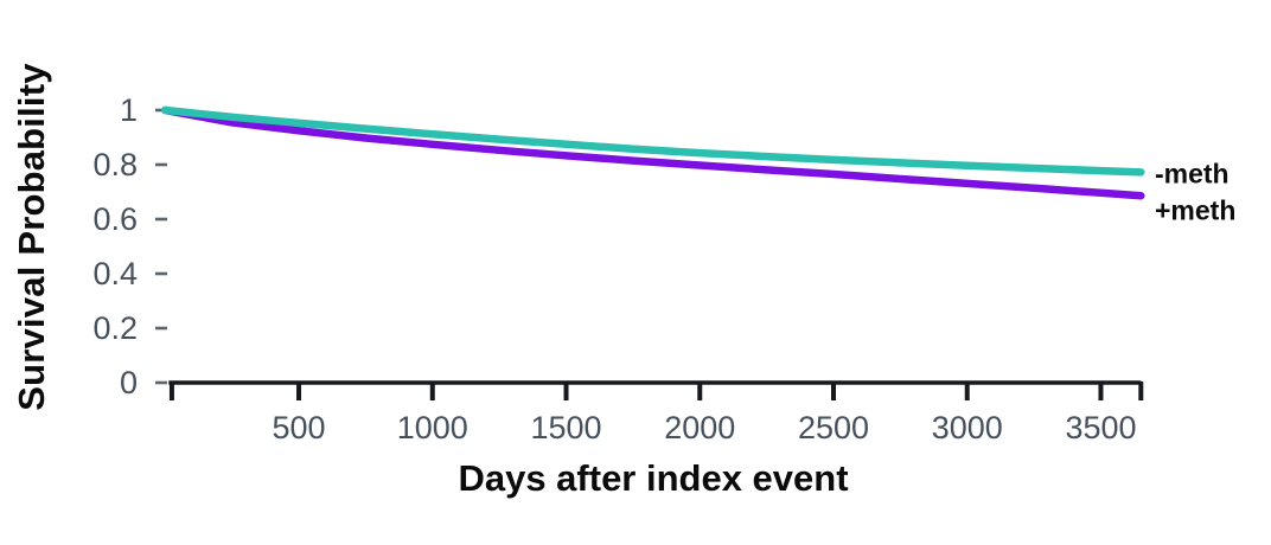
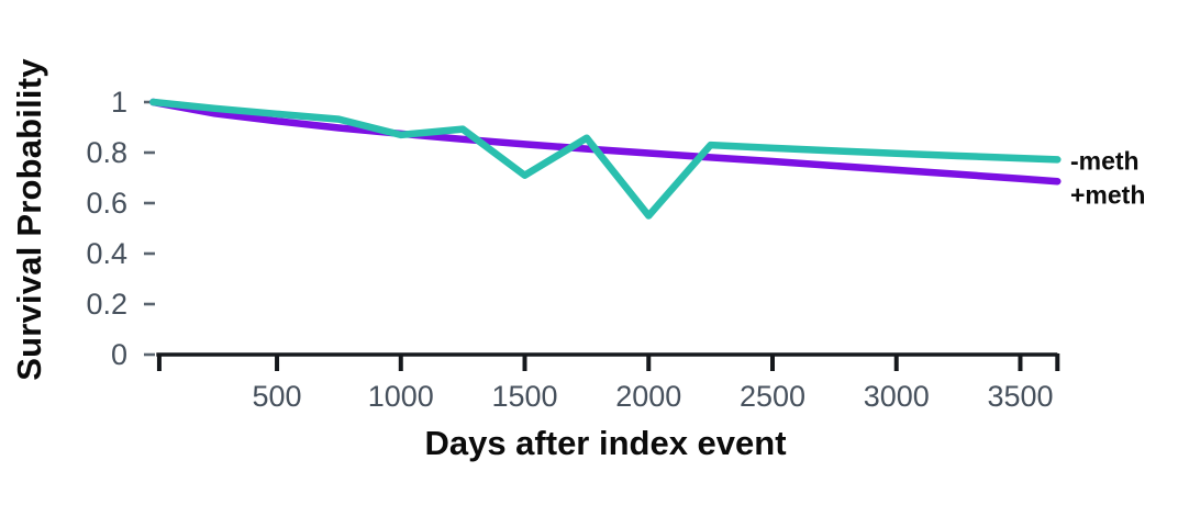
-meth/1000: 0.91 -> 0.87
-meth/1500: 0.88 -> 0.71
-meth/2000: 0.84 -> 0.55
